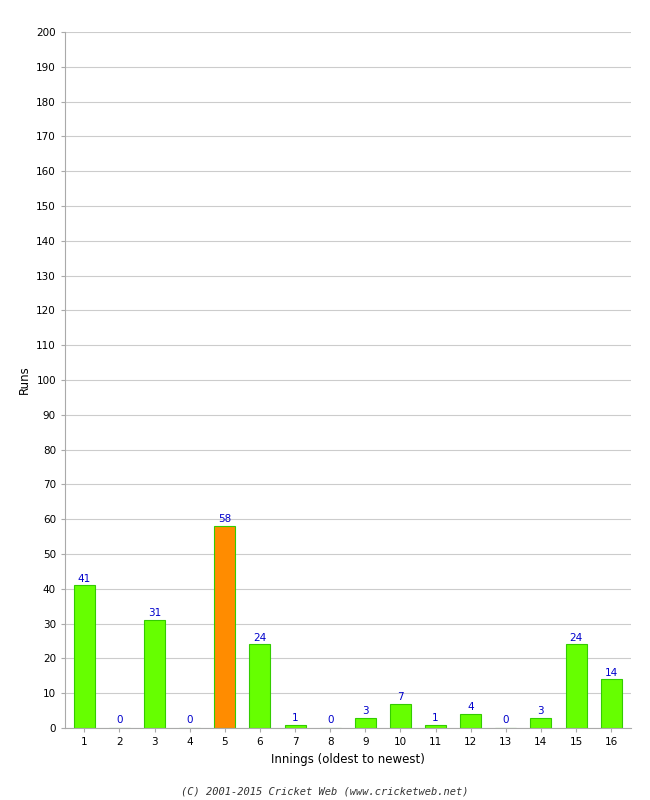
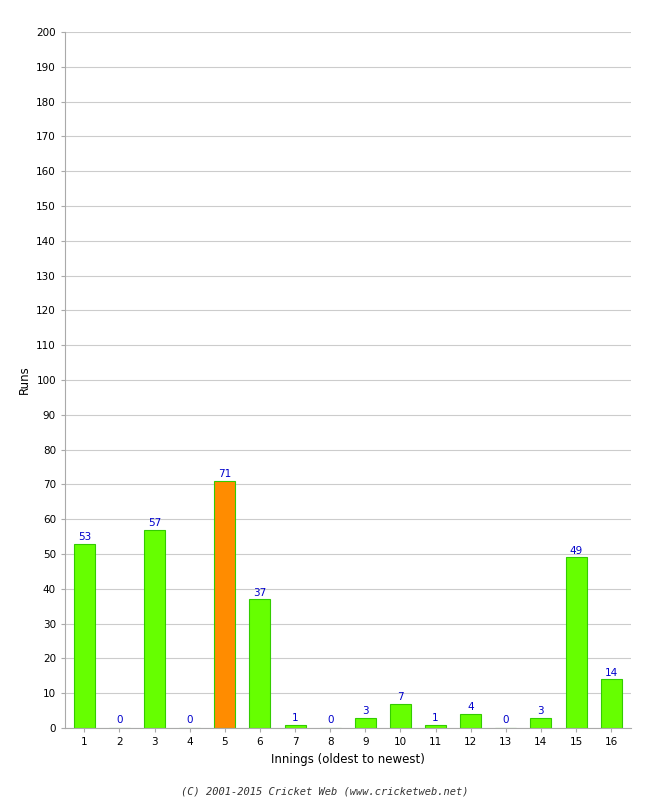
1: 41 -> 53
3: 31 -> 57
5: 58 -> 71
6: 24 -> 37
15: 24 -> 49
